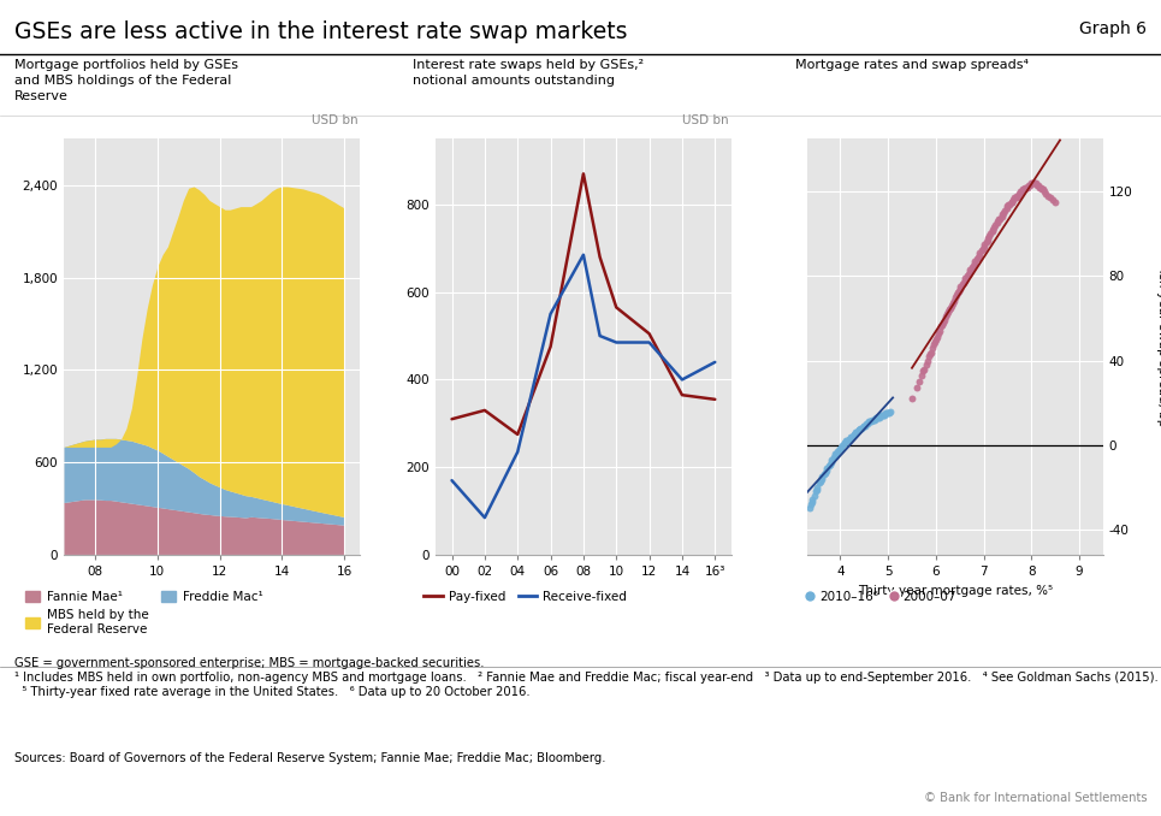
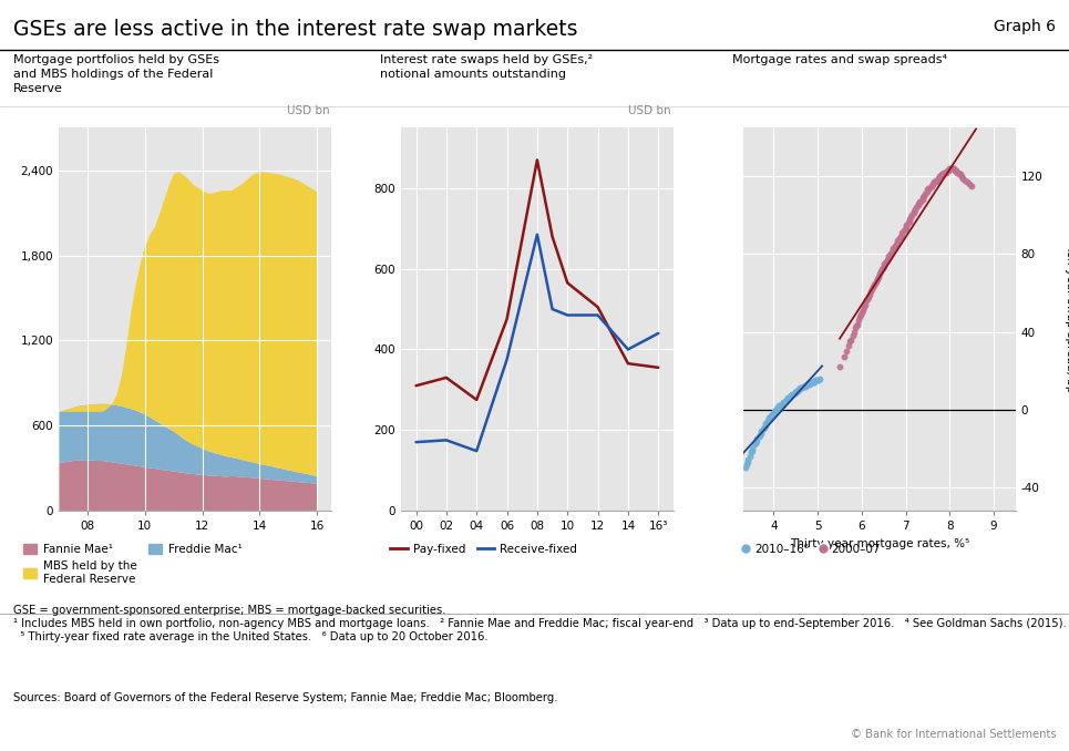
Receive-fixed/02: 85 -> 175
Receive-fixed/04: 235 -> 148
Receive-fixed/06: 550 -> 375
